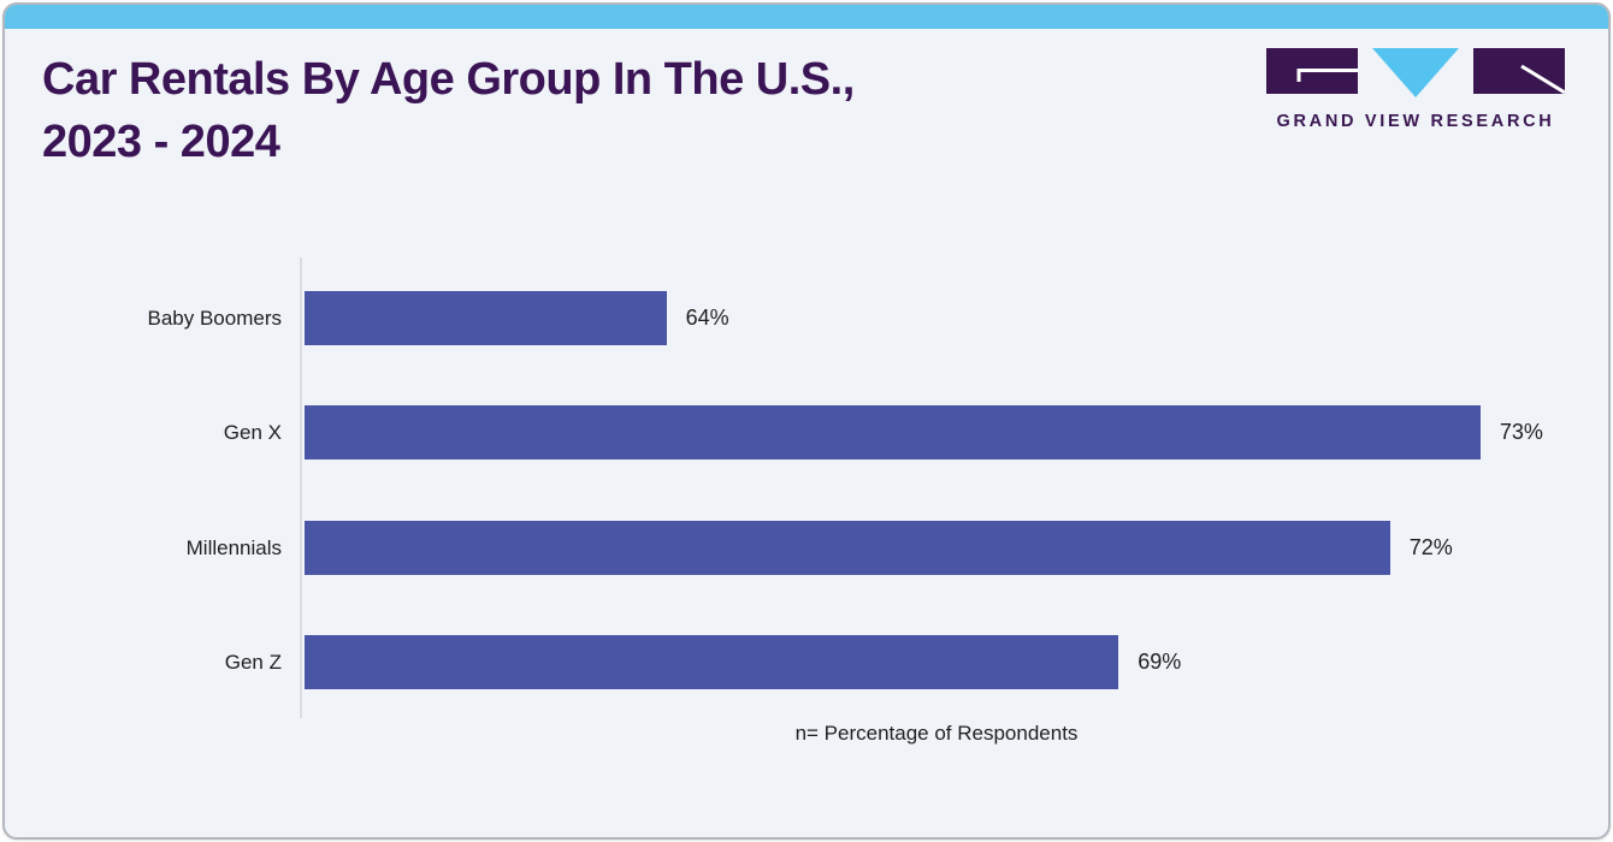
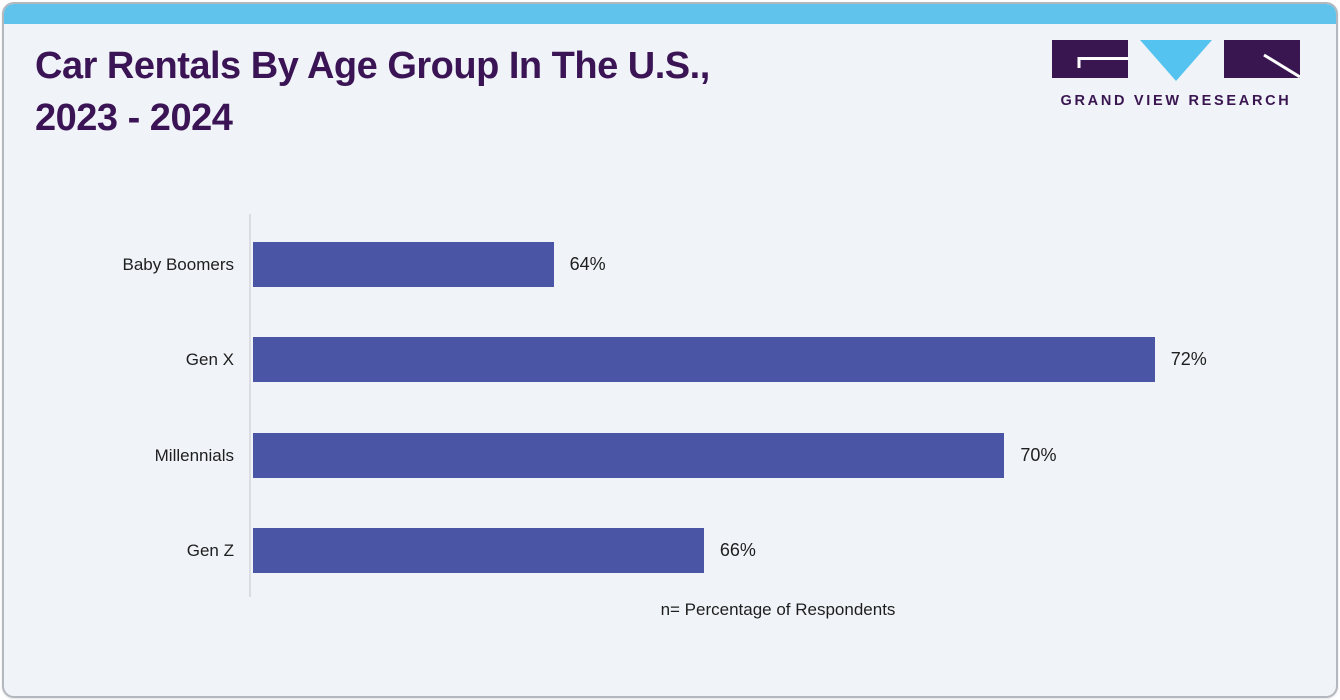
Gen X: 73% -> 72%
Millennials: 72% -> 70%
Gen Z: 69% -> 66%
